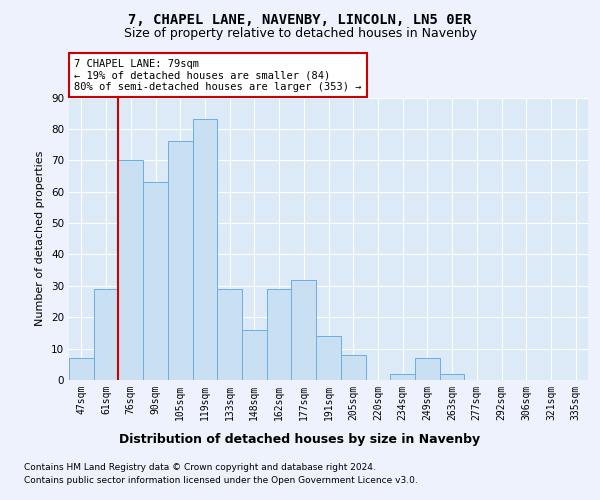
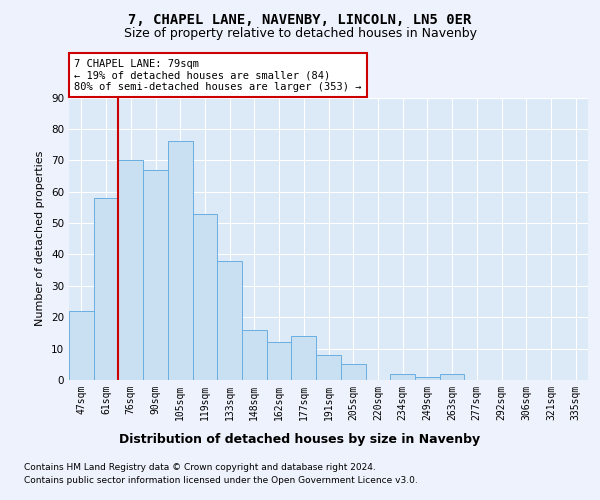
47sqm: 7 -> 22
61sqm: 29 -> 58
90sqm: 63 -> 67
119sqm: 83 -> 53
133sqm: 29 -> 38
162sqm: 29 -> 12
177sqm: 32 -> 14
191sqm: 14 -> 8
205sqm: 8 -> 5
249sqm: 7 -> 1
